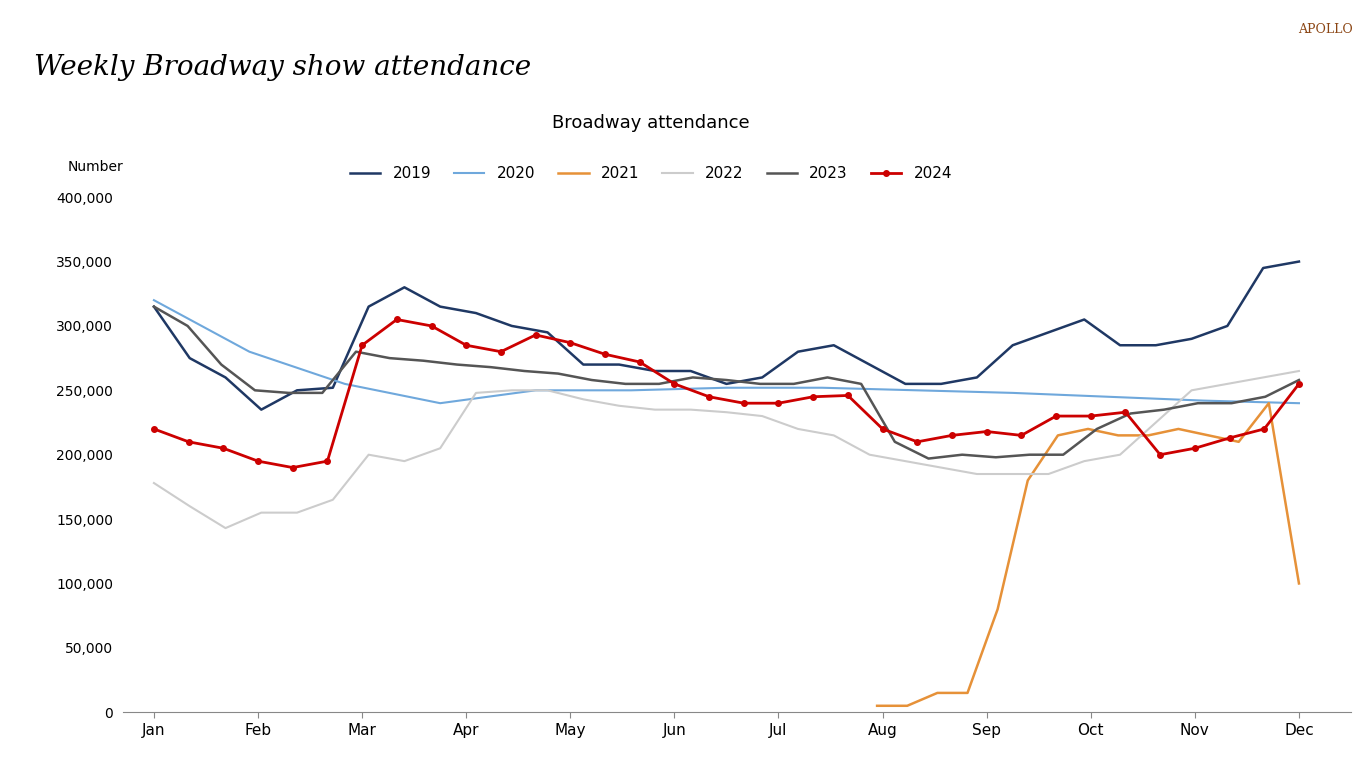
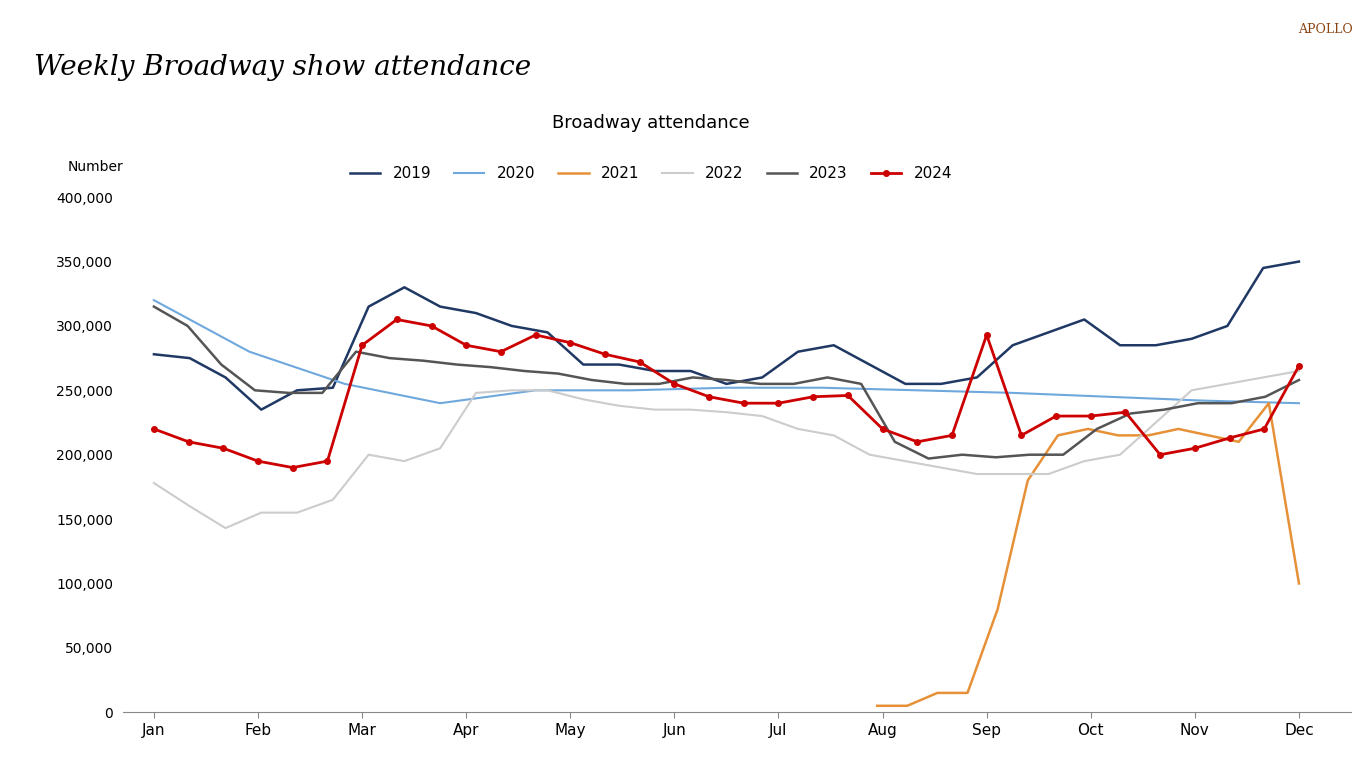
2019/Jan: 315,000 -> 278,000
2024/Sep: 218,000 -> 293,000
2024/Dec: 255,000 -> 269,000
